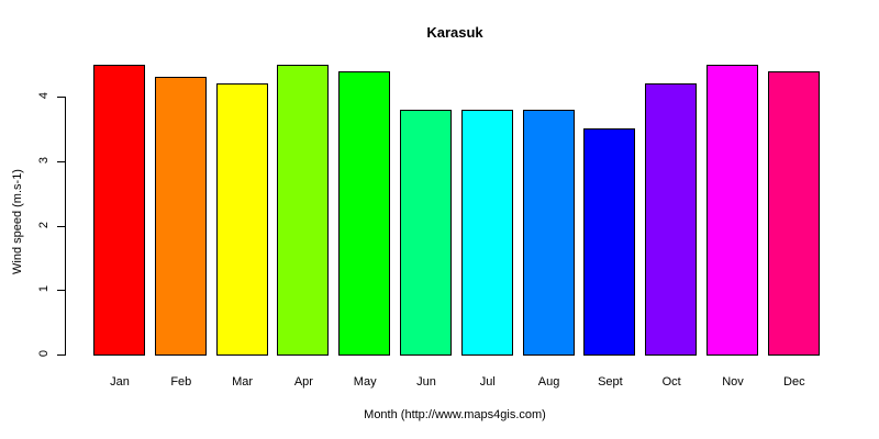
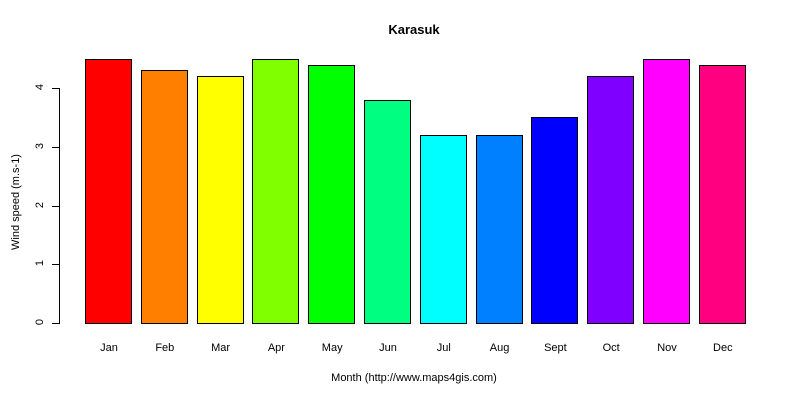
Jul: 3.8 -> 3.2
Aug: 3.8 -> 3.2
